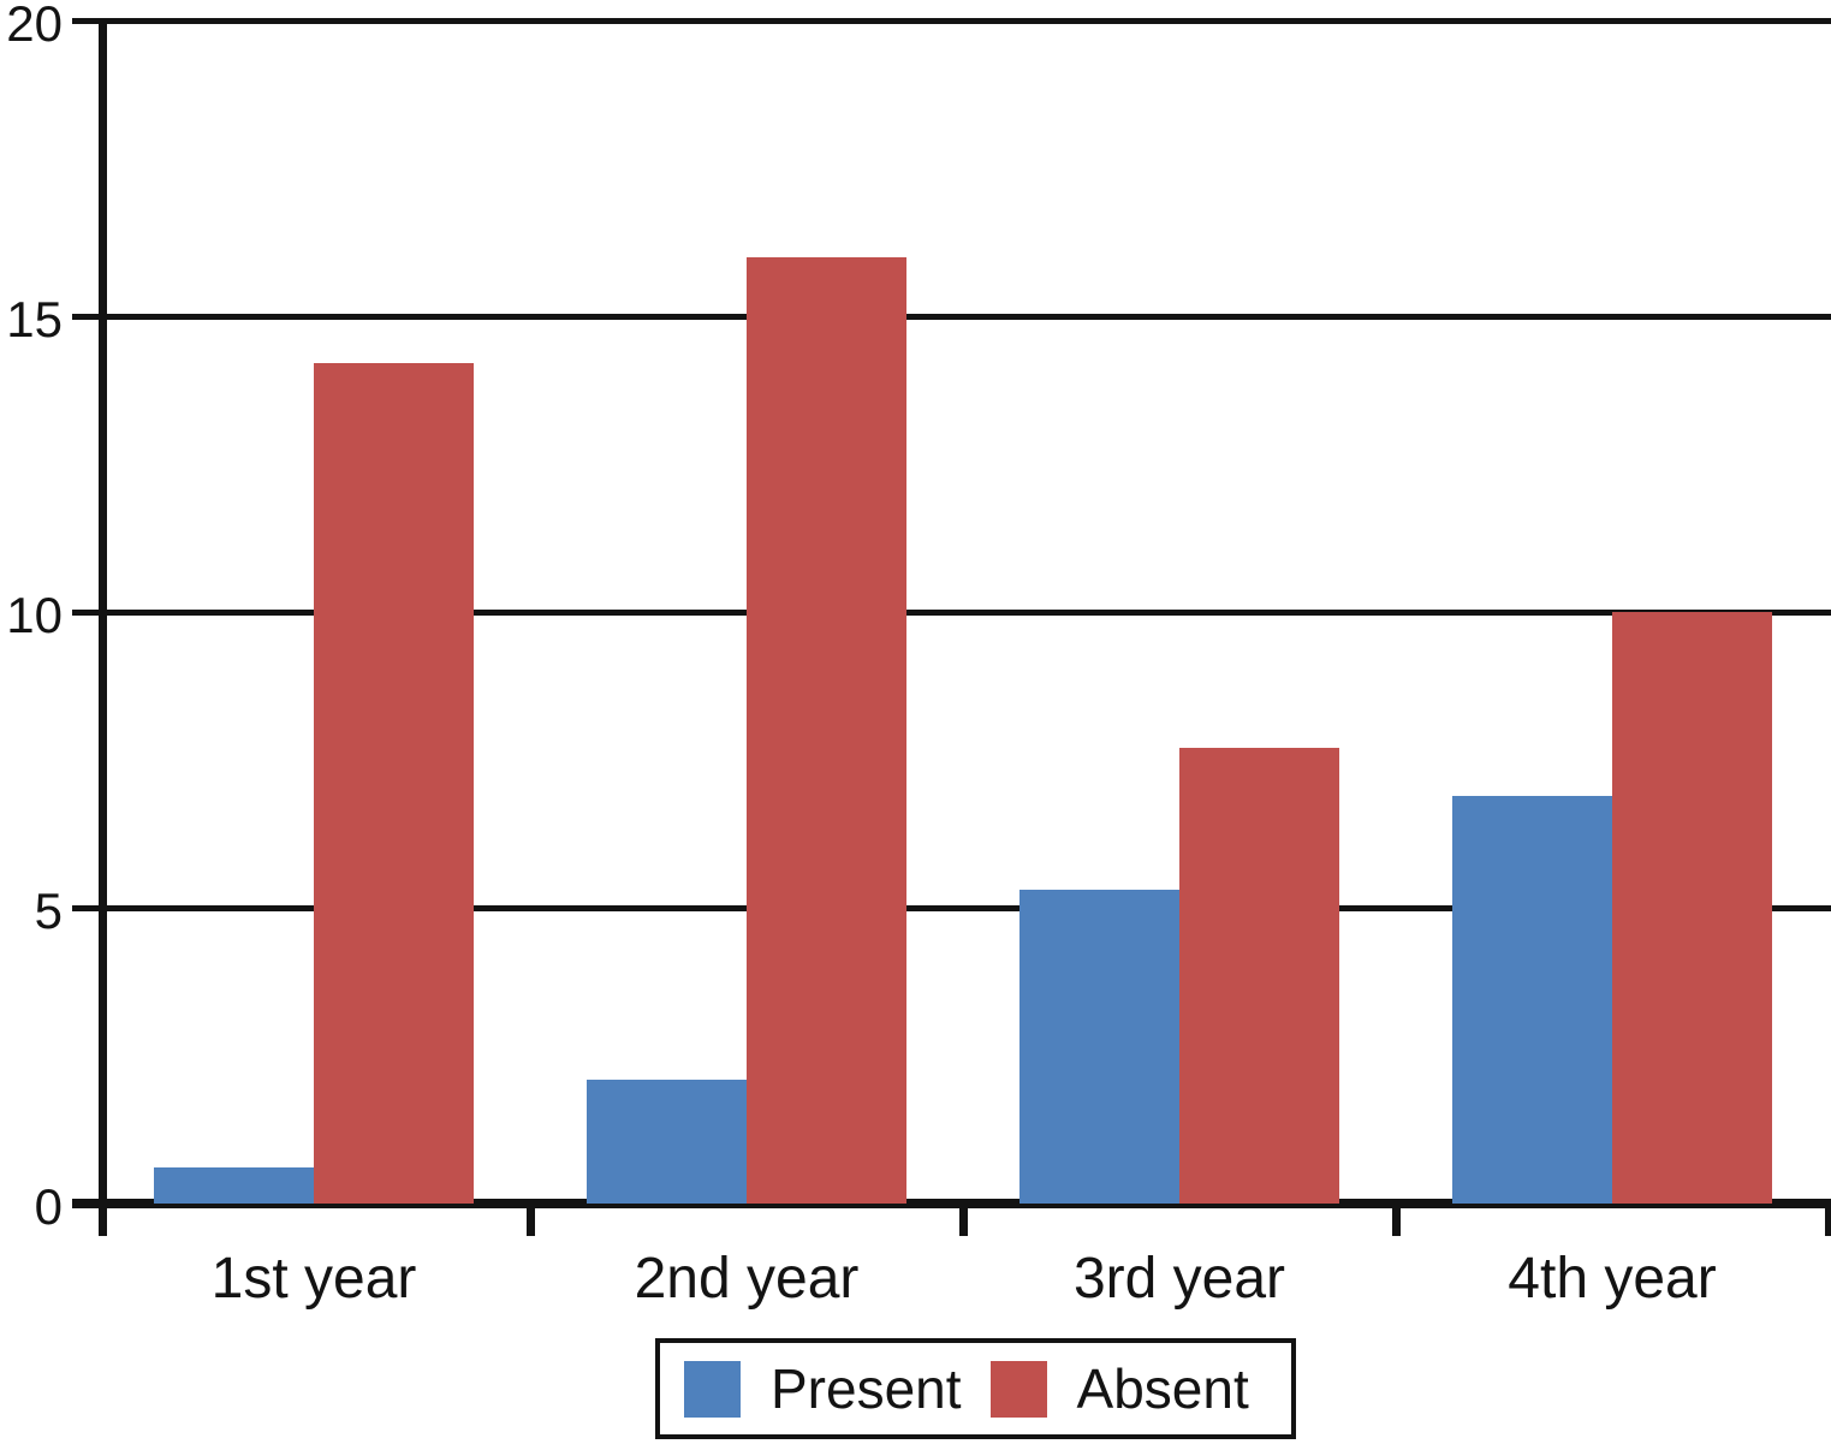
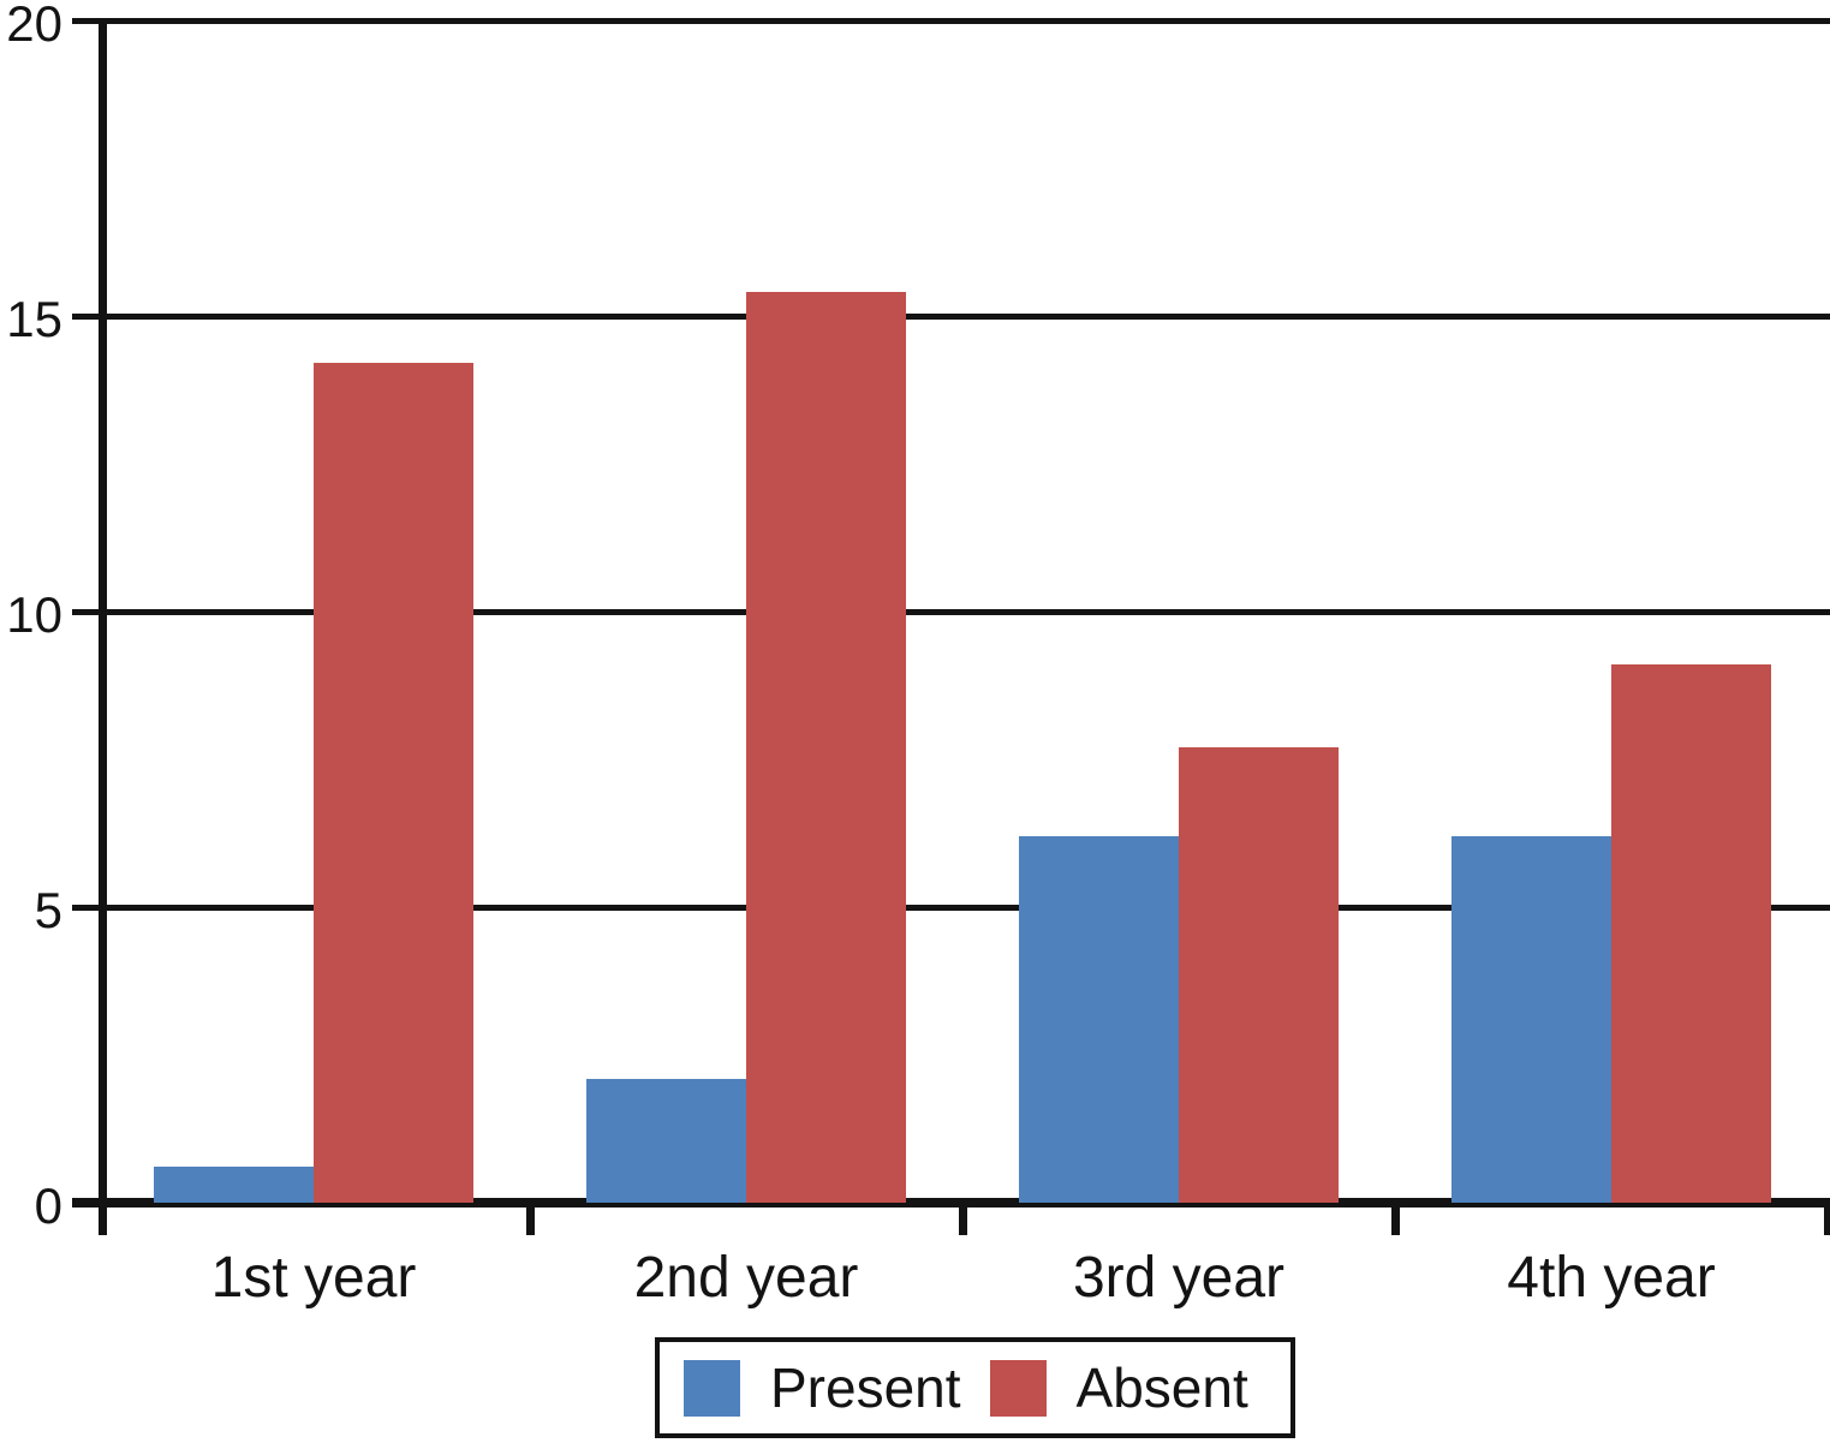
Absent/2nd year: 16.0 -> 15.4
Present/3rd year: 5.3 -> 6.2
Present/4th year: 6.9 -> 6.2
Absent/4th year: 10.0 -> 9.1
